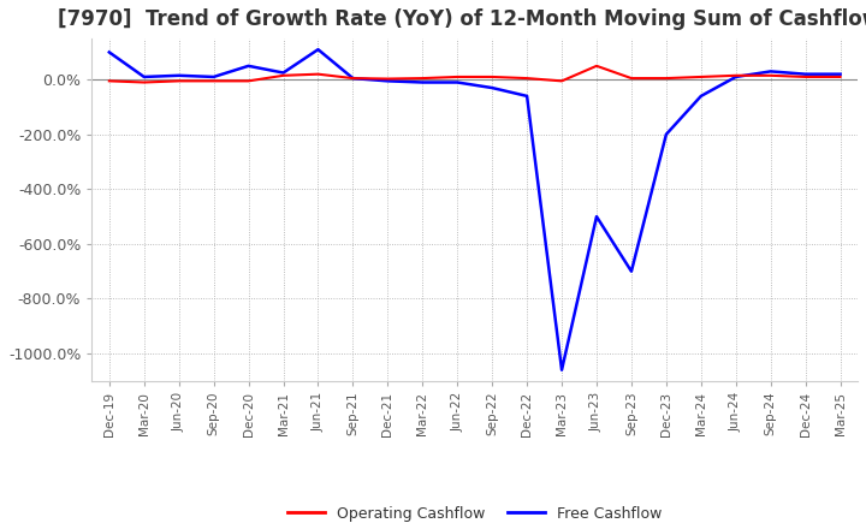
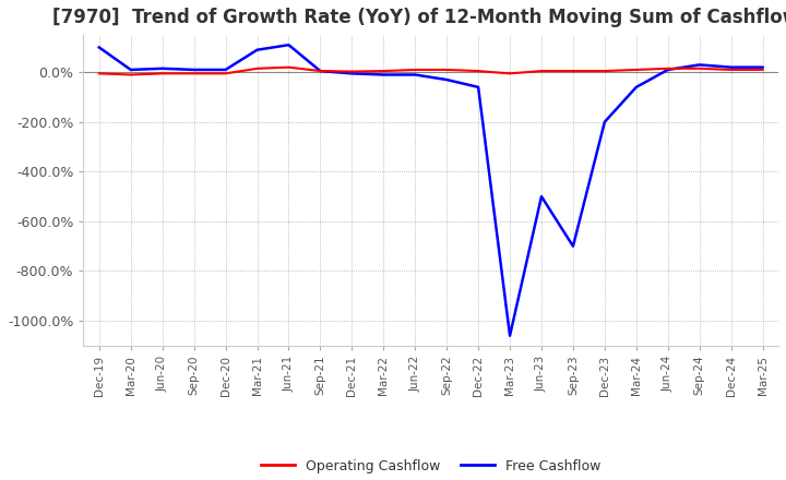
Free Cashflow/Dec-20: 50% -> 10%
Free Cashflow/Mar-21: 25% -> 90%
Operating Cashflow/Jun-23: 50% -> 5%
